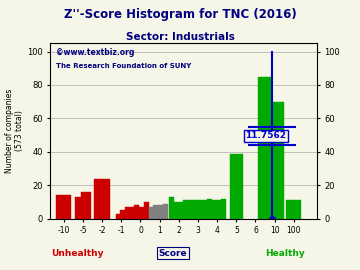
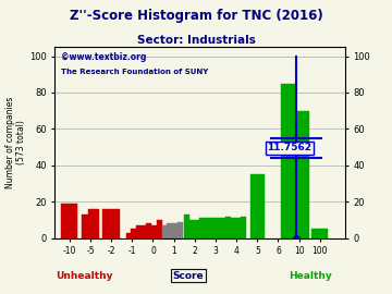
-10: 14 -> 19
-2: 24 -> 16
5: 39 -> 35
100: 11 -> 5
